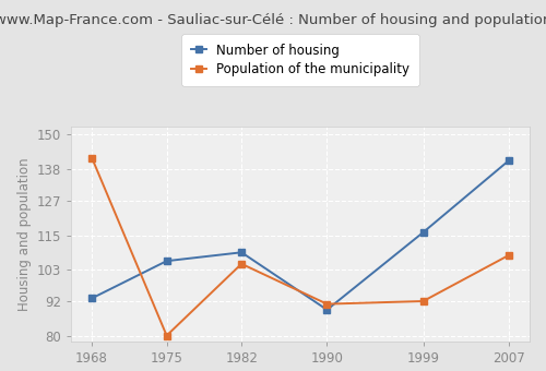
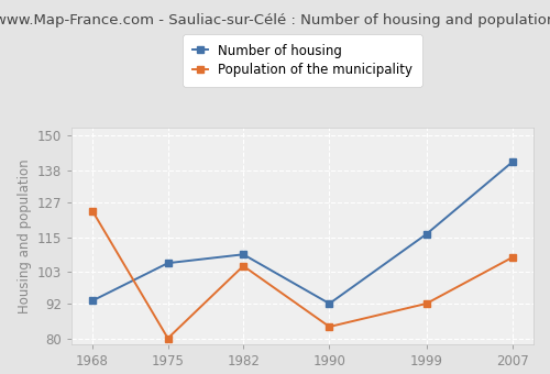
Population of the municipality/1968: 142 -> 124
Number of housing/1990: 89 -> 92
Population of the municipality/1990: 91 -> 84
